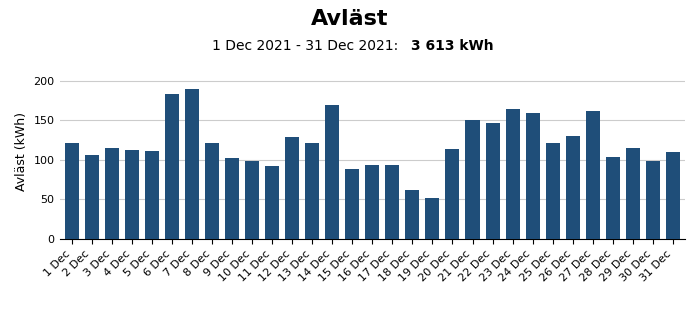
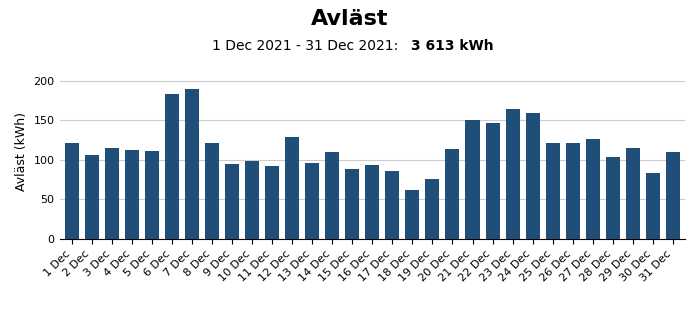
9 Dec: 102 -> 95
13 Dec: 122 -> 96
14 Dec: 170 -> 110
17 Dec: 94 -> 86
19 Dec: 52 -> 76
26 Dec: 130 -> 122
27 Dec: 162 -> 126
30 Dec: 98 -> 84
